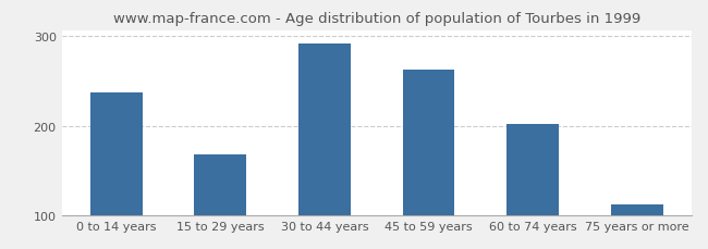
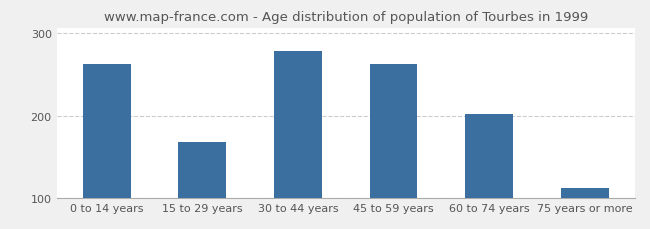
0 to 14 years: 237 -> 262
30 to 44 years: 291 -> 278
